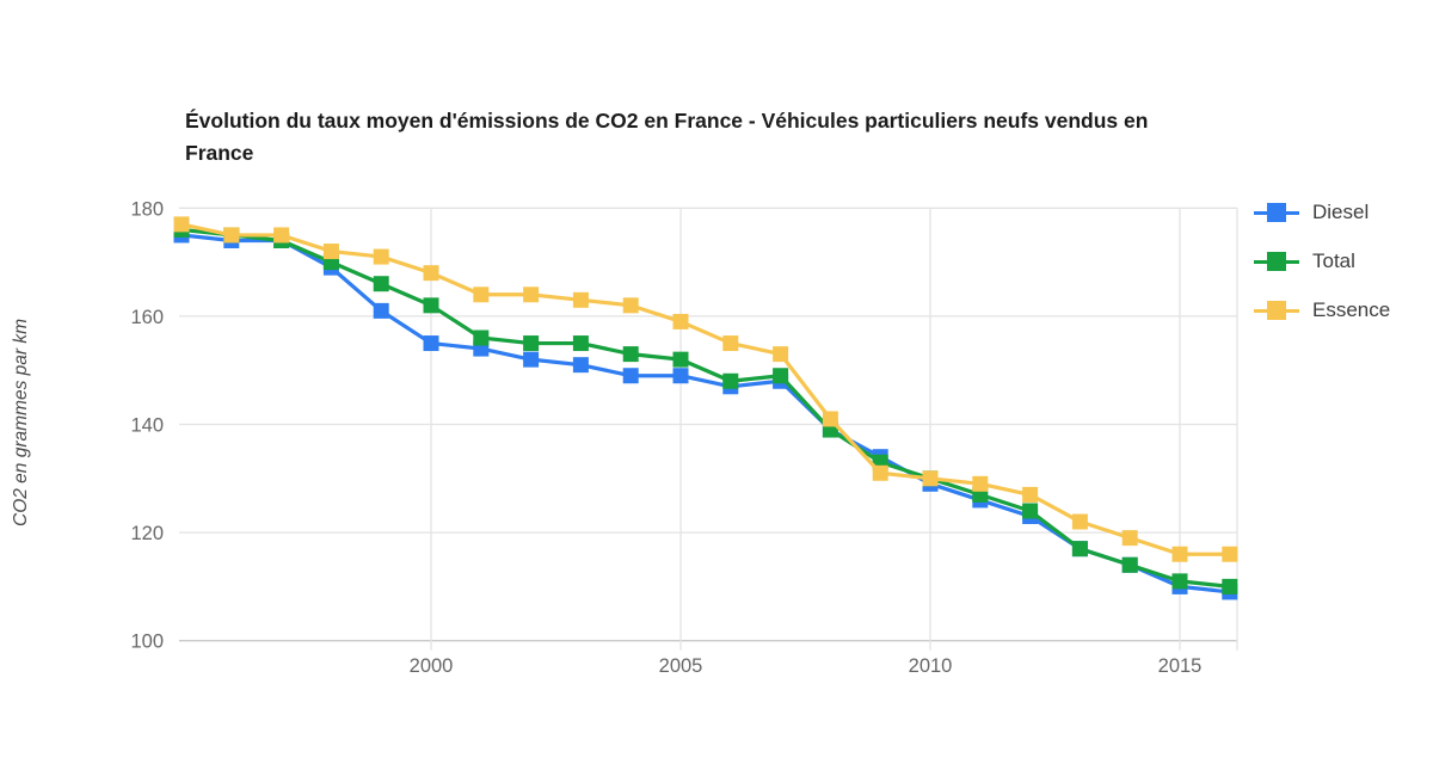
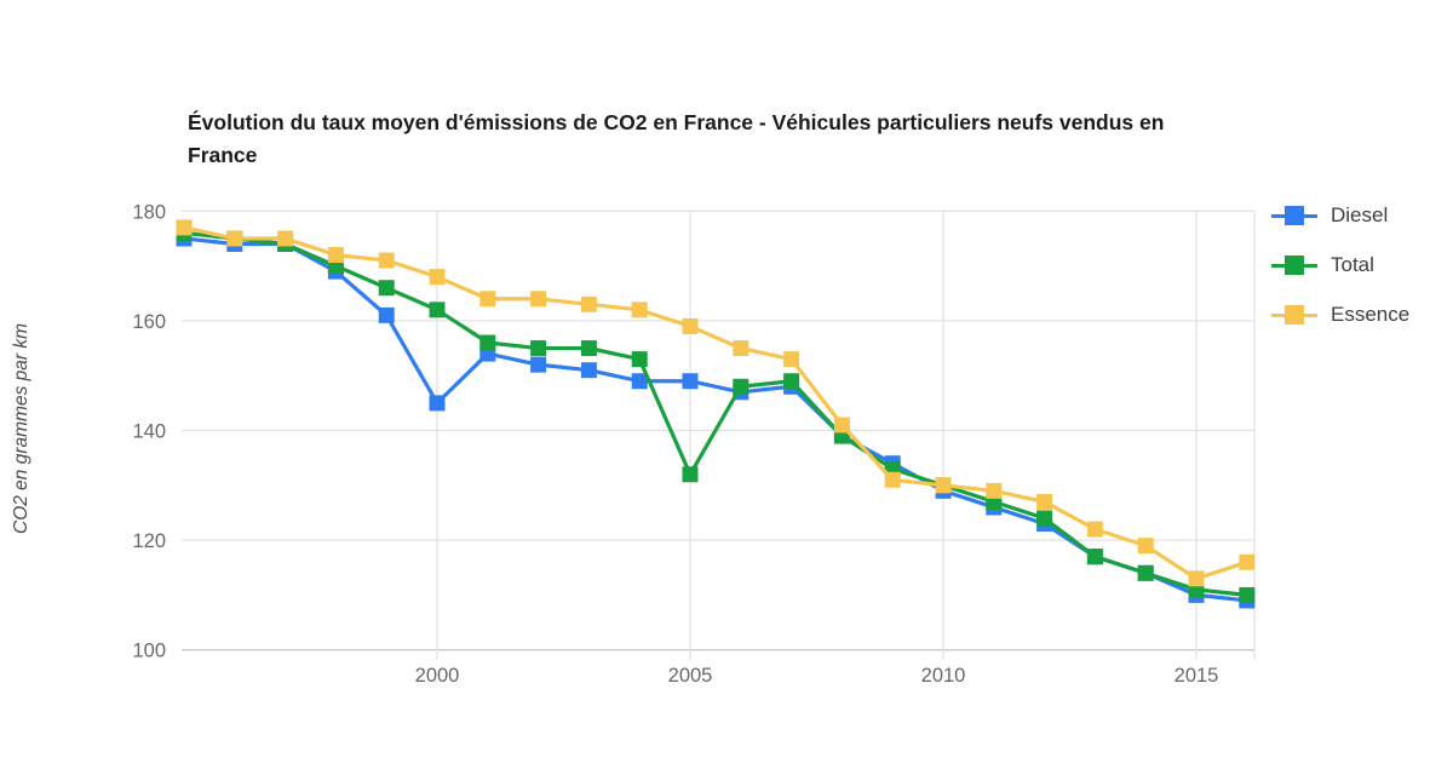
Diesel/2000: 155 -> 145
Total/2005: 152 -> 132
Essence/2015: 116 -> 113
